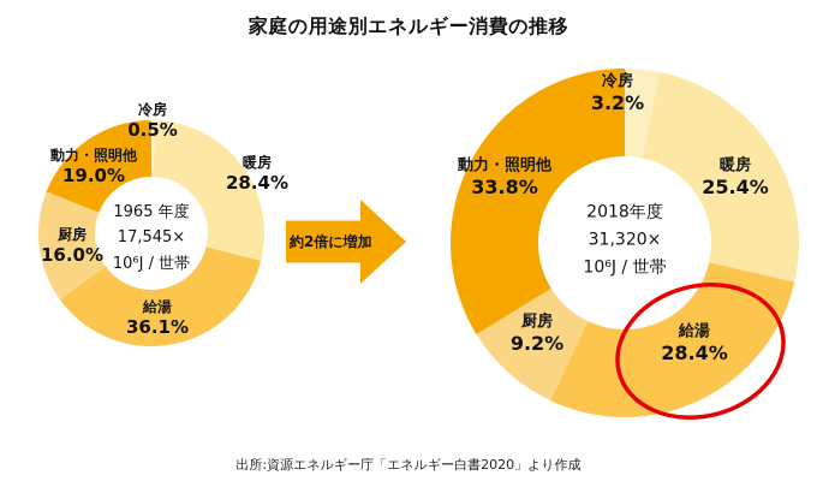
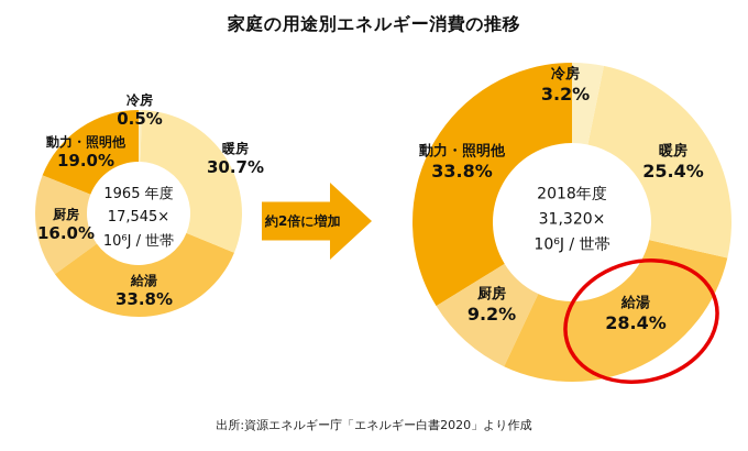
1965年度/暖房: 28.4% -> 30.7%
1965年度/給湯: 36.1% -> 33.8%
